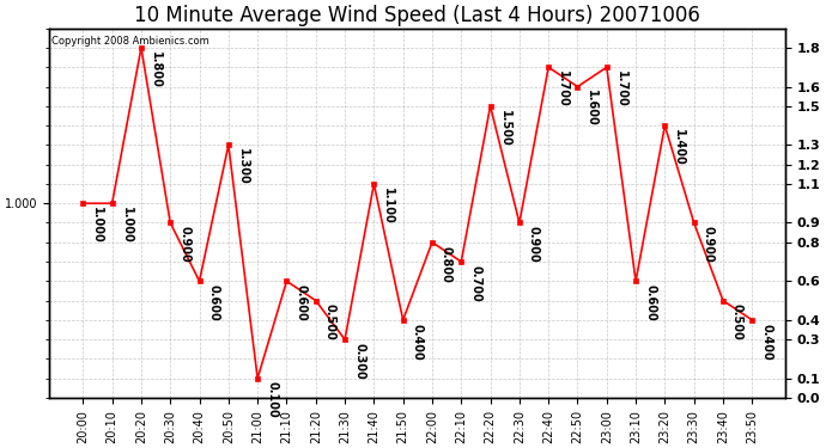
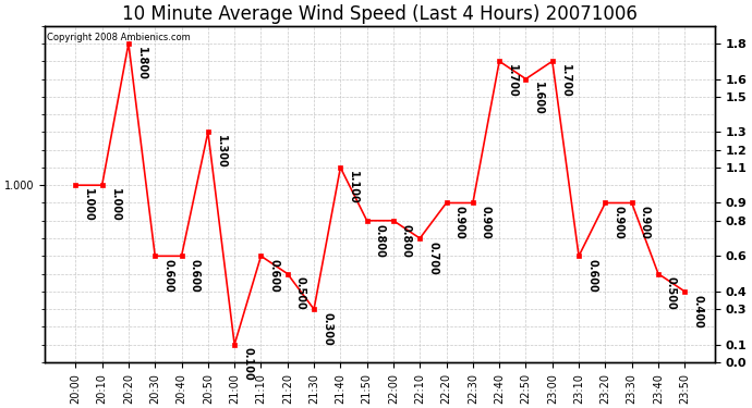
20:30: 0.900 -> 0.600
21:50: 0.400 -> 0.800
22:20: 1.500 -> 0.900
23:20: 1.400 -> 0.900
